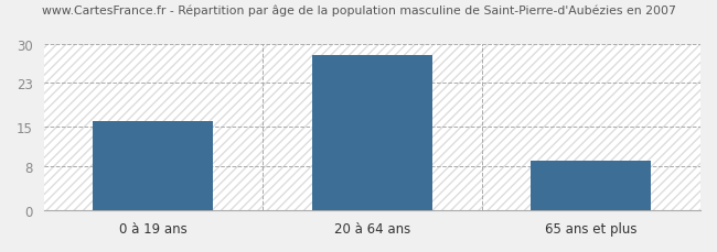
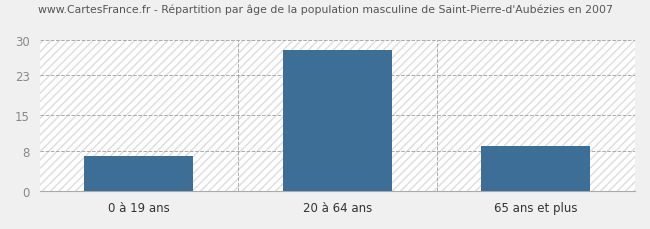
0 à 19 ans: 16 -> 7
